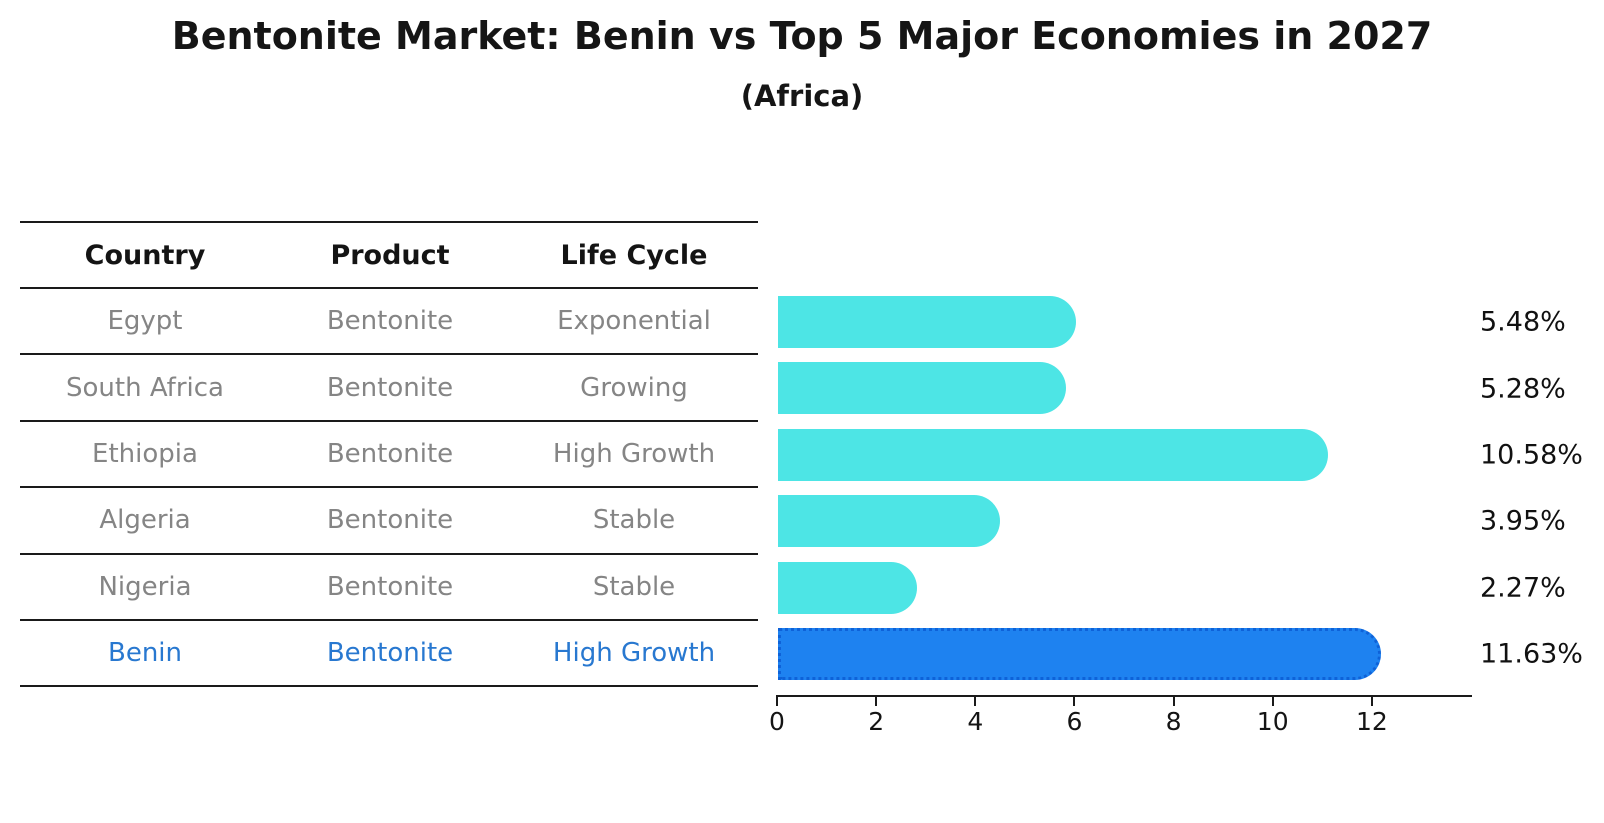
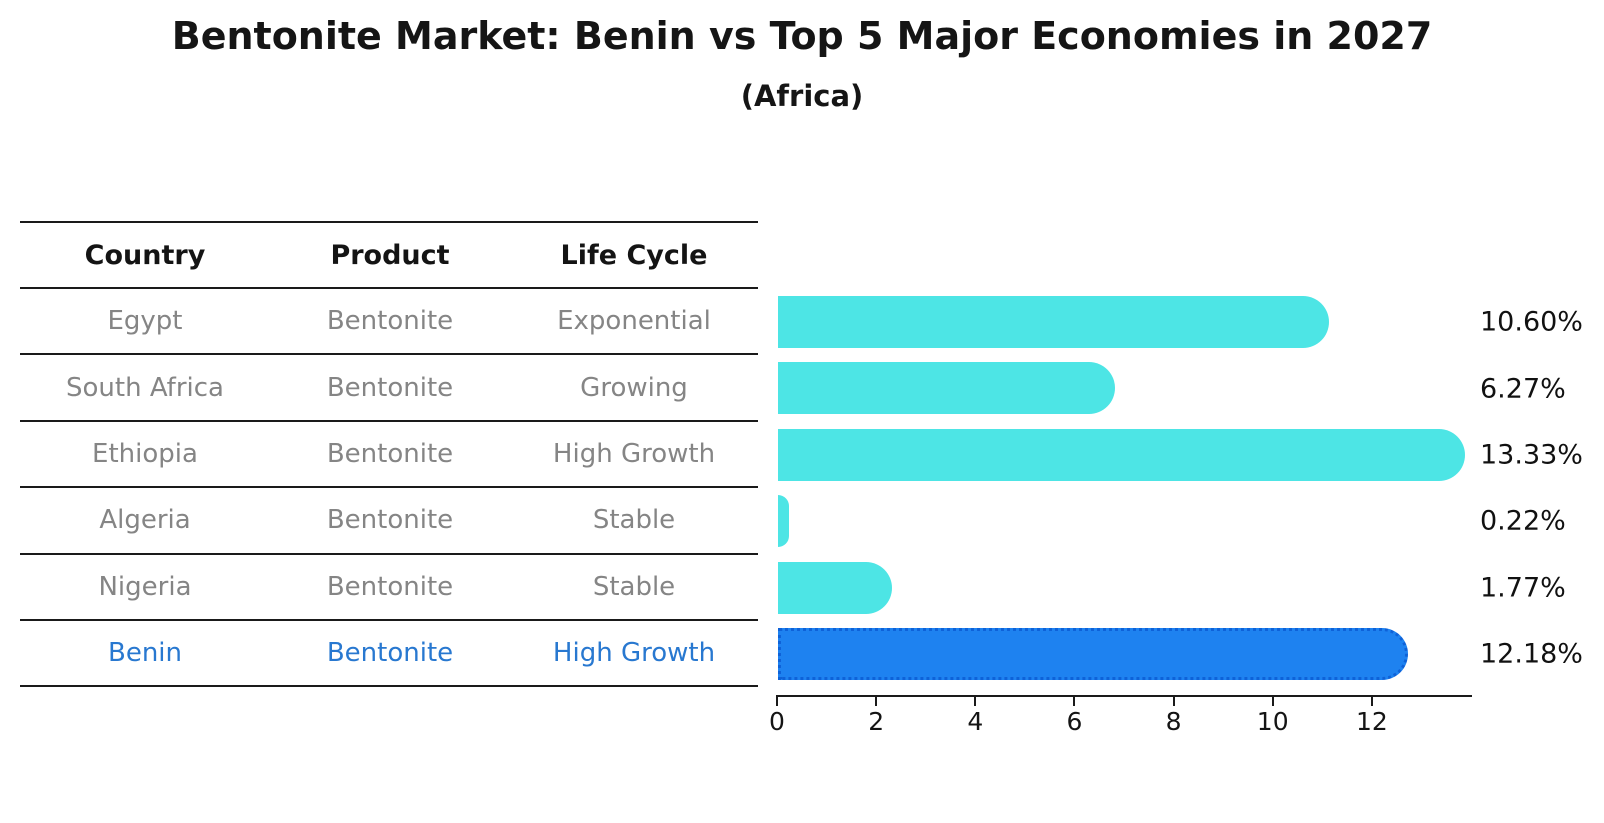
Egypt: 5.48% -> 10.60%
South Africa: 5.28% -> 6.27%
Ethiopia: 10.58% -> 13.33%
Algeria: 3.95% -> 0.22%
Nigeria: 2.27% -> 1.77%
Benin: 11.63% -> 12.18%
